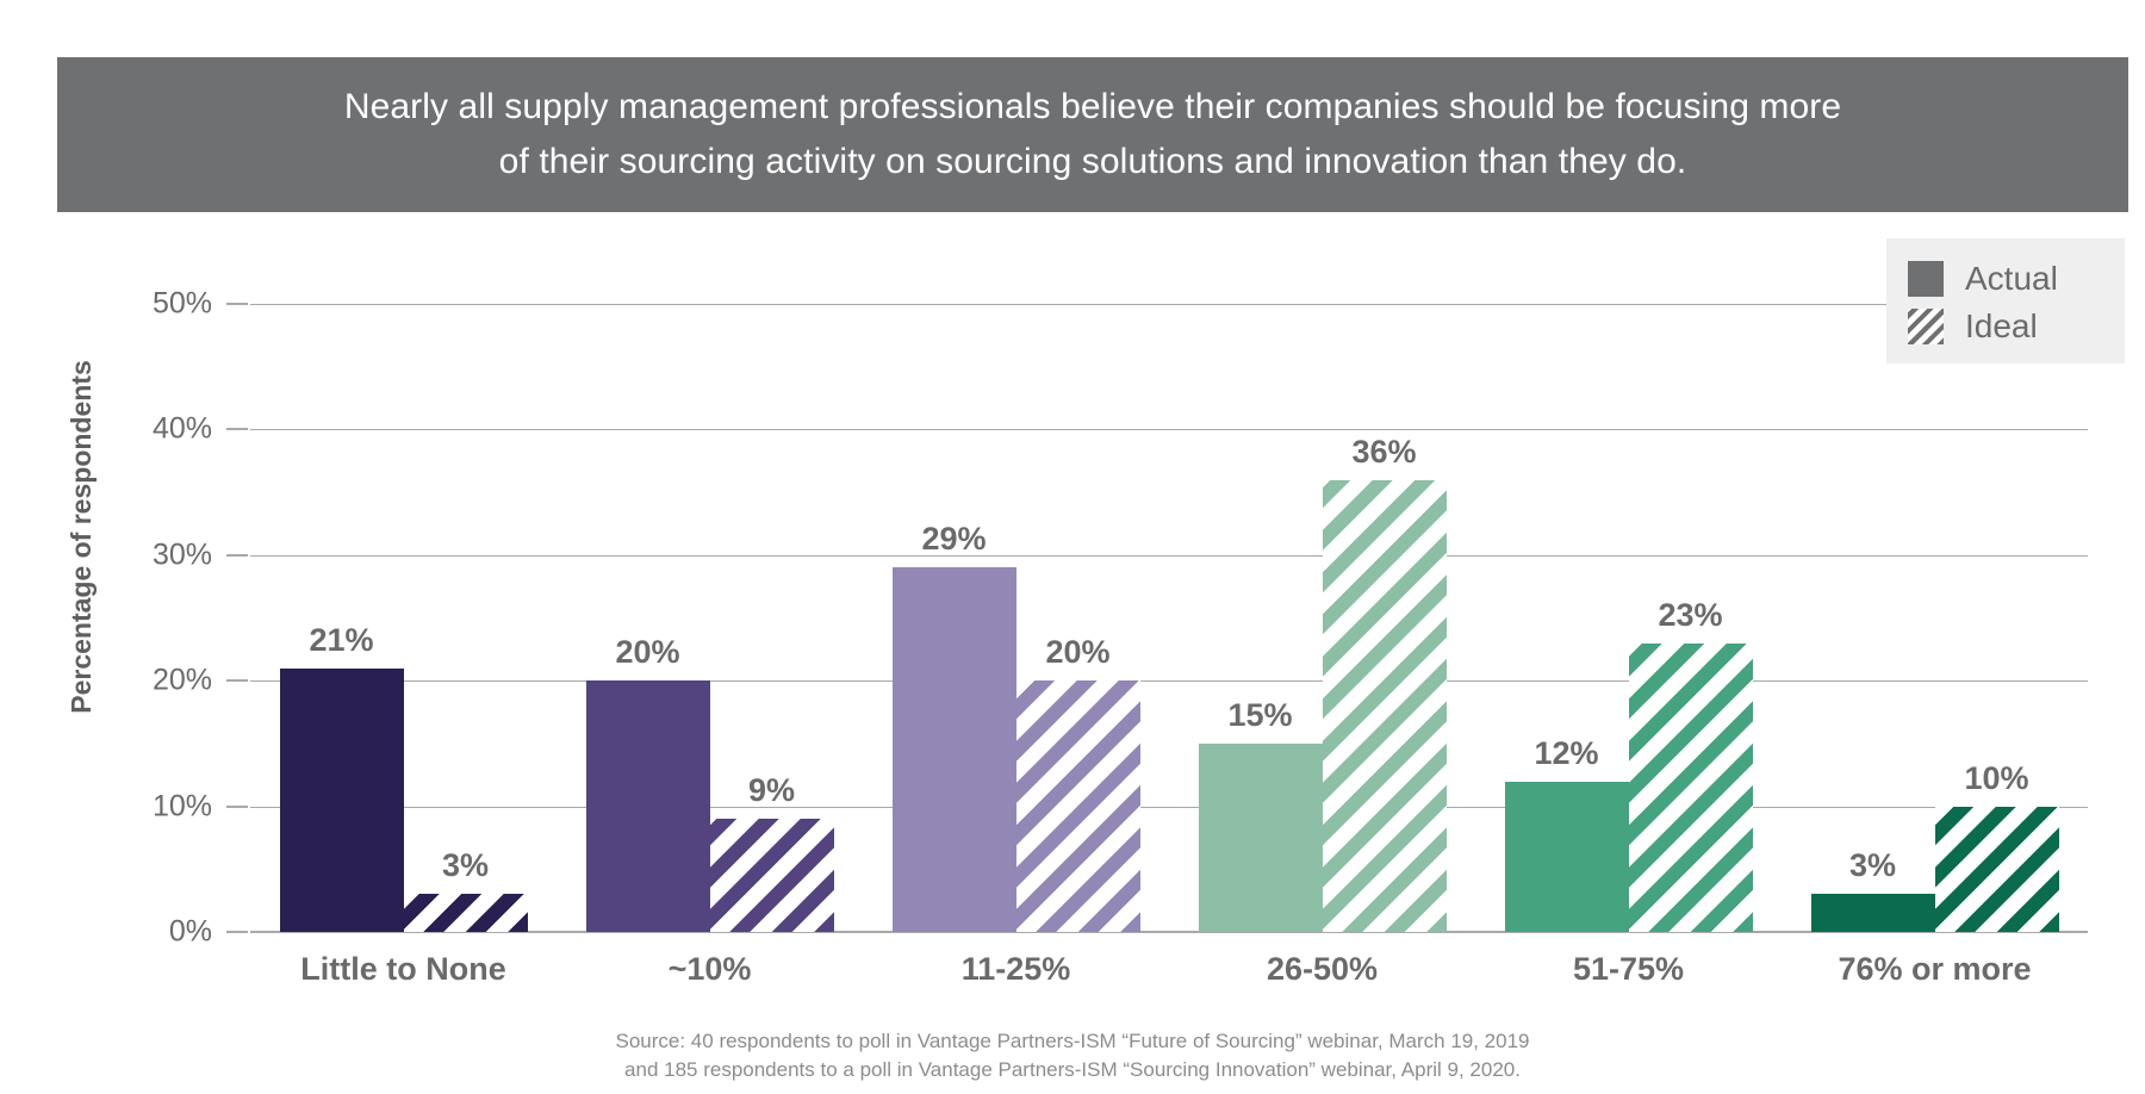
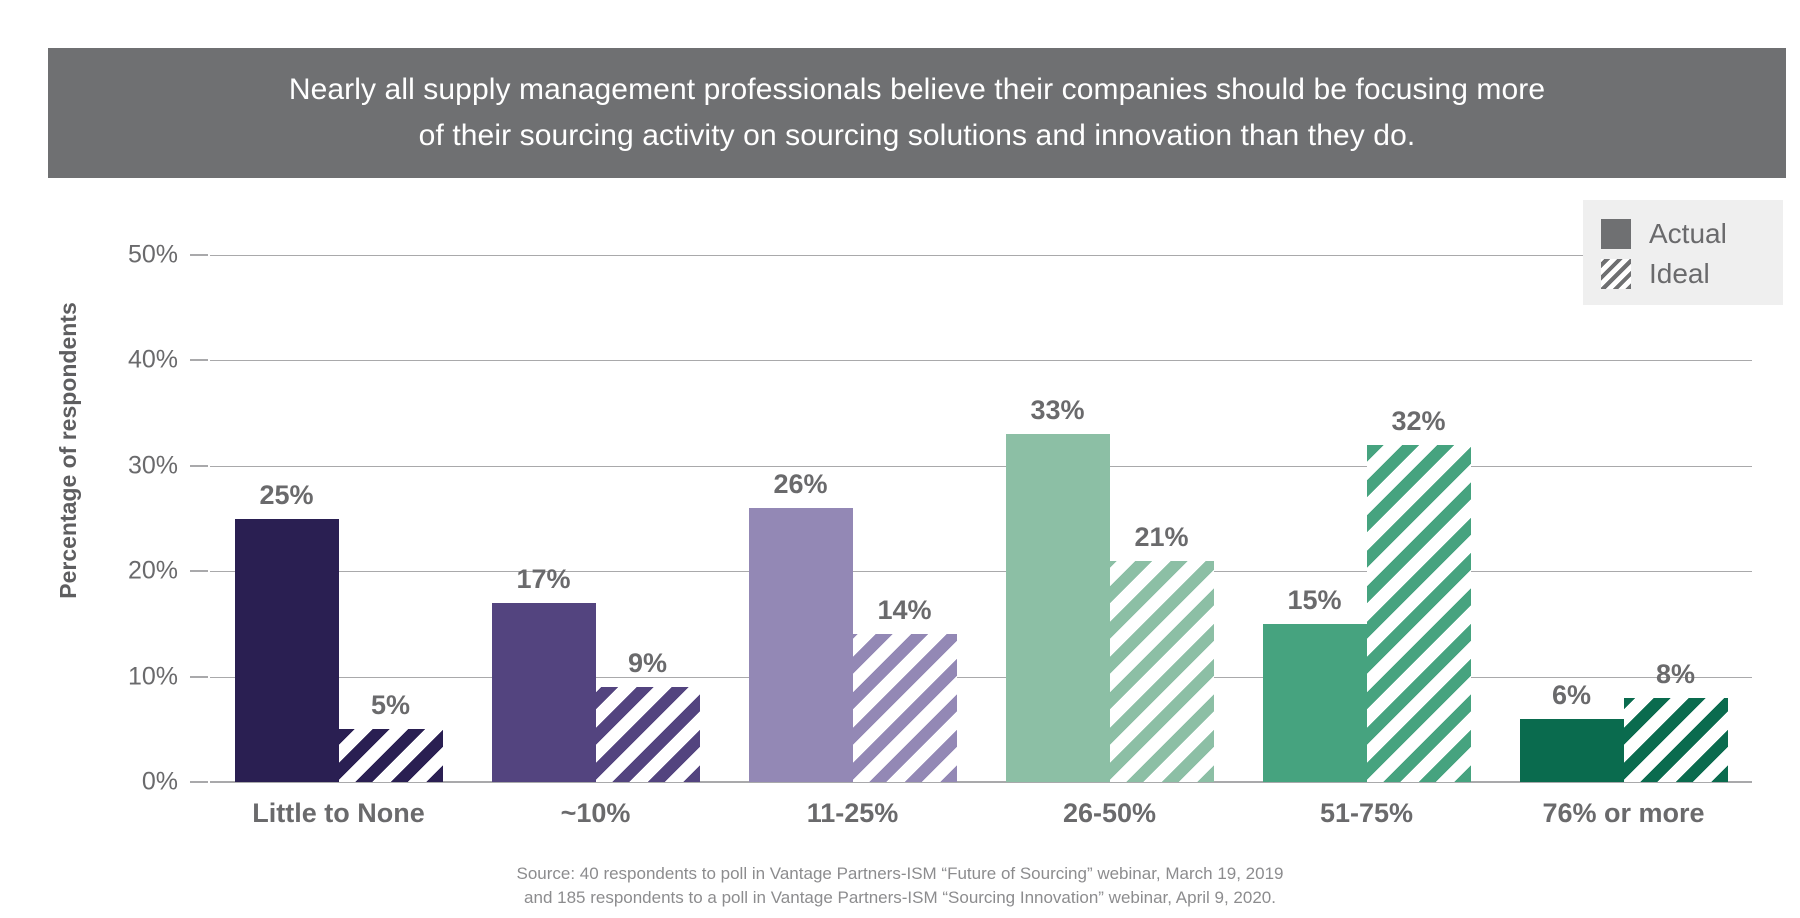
Actual/Little to None: 21% -> 25%
Ideal/Little to None: 3% -> 5%
Actual/~10%: 20% -> 17%
Actual/11-25%: 29% -> 26%
Ideal/11-25%: 20% -> 14%
Actual/26-50%: 15% -> 33%
Ideal/26-50%: 36% -> 21%
Actual/51-75%: 12% -> 15%
Ideal/51-75%: 23% -> 32%
Actual/76% or more: 3% -> 6%
Ideal/76% or more: 10% -> 8%
